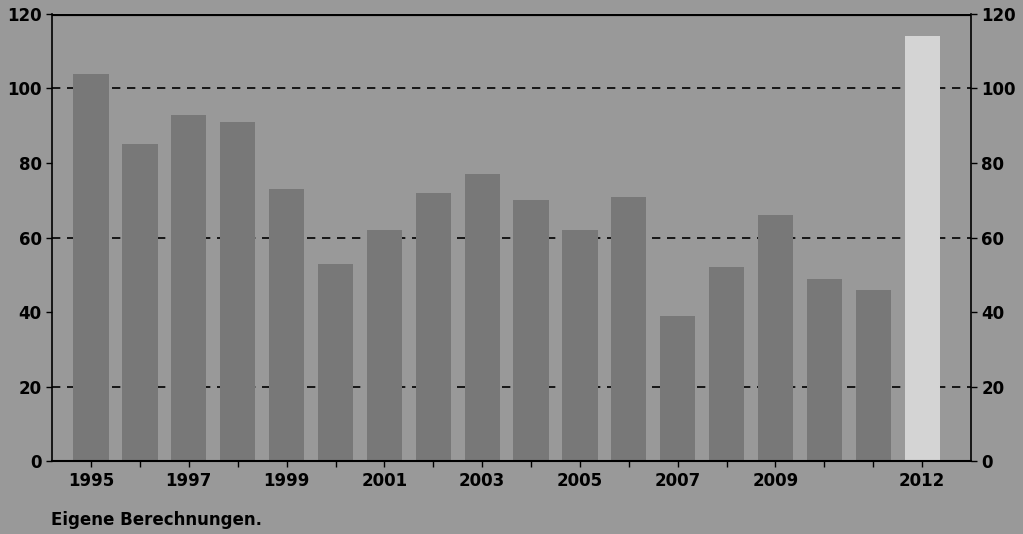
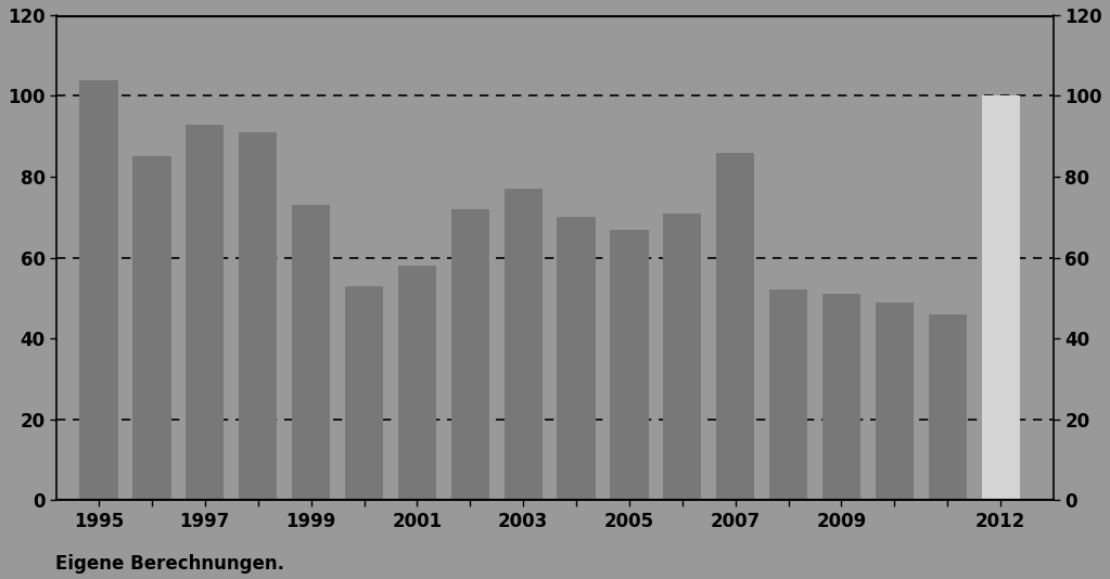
2001: 62 -> 58
2005: 62 -> 67
2007: 39 -> 86
2009: 66 -> 51
2012: 114 -> 100
